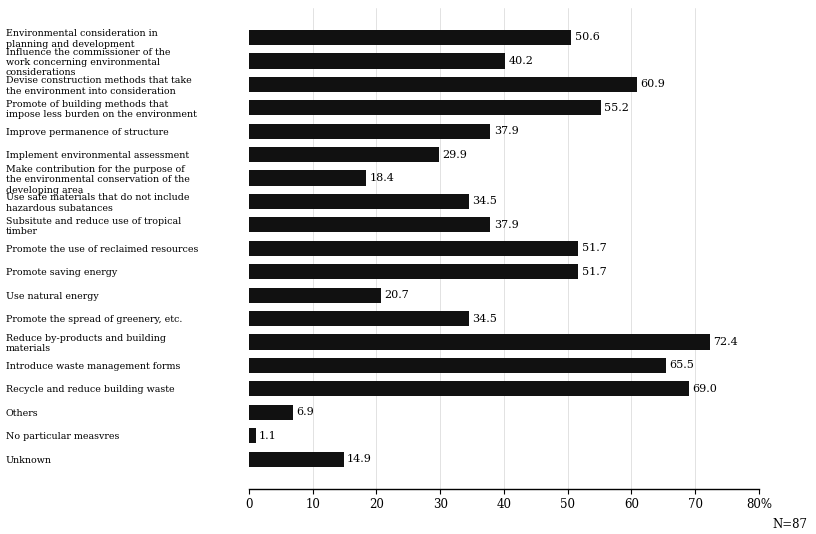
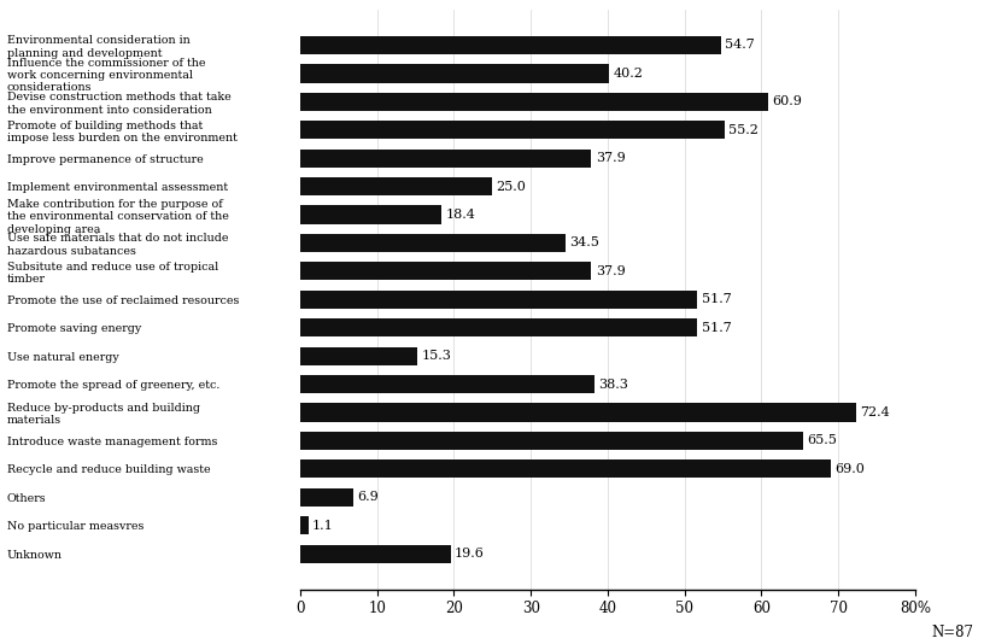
Environmental consideration in planning and development: 50.6 -> 54.7
Implement environmental assessment: 29.9 -> 25.0
Use natural energy: 20.7 -> 15.3
Promote the spread of greenery, etc.: 34.5 -> 38.3
Unknown: 14.9 -> 19.6
